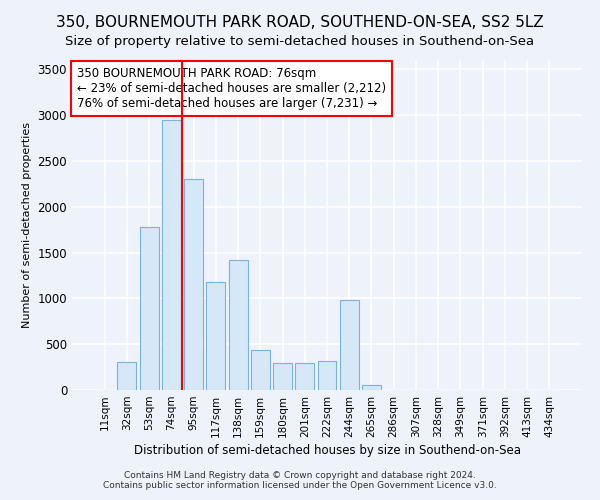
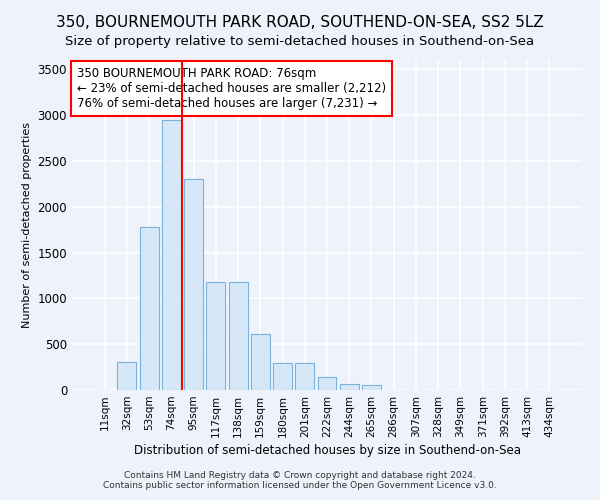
138sqm: 1420 -> 1180
159sqm: 440 -> 610
222sqm: 320 -> 140
244sqm: 980 -> 60
